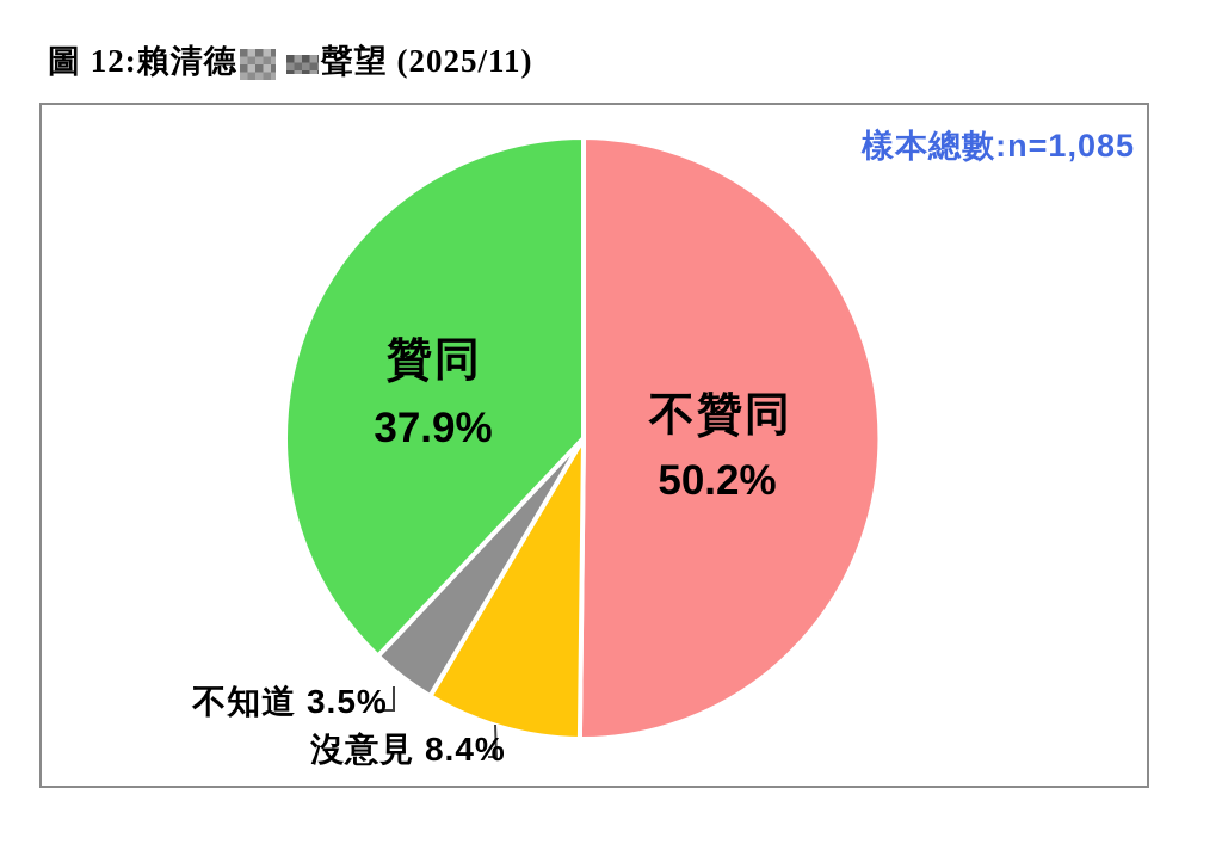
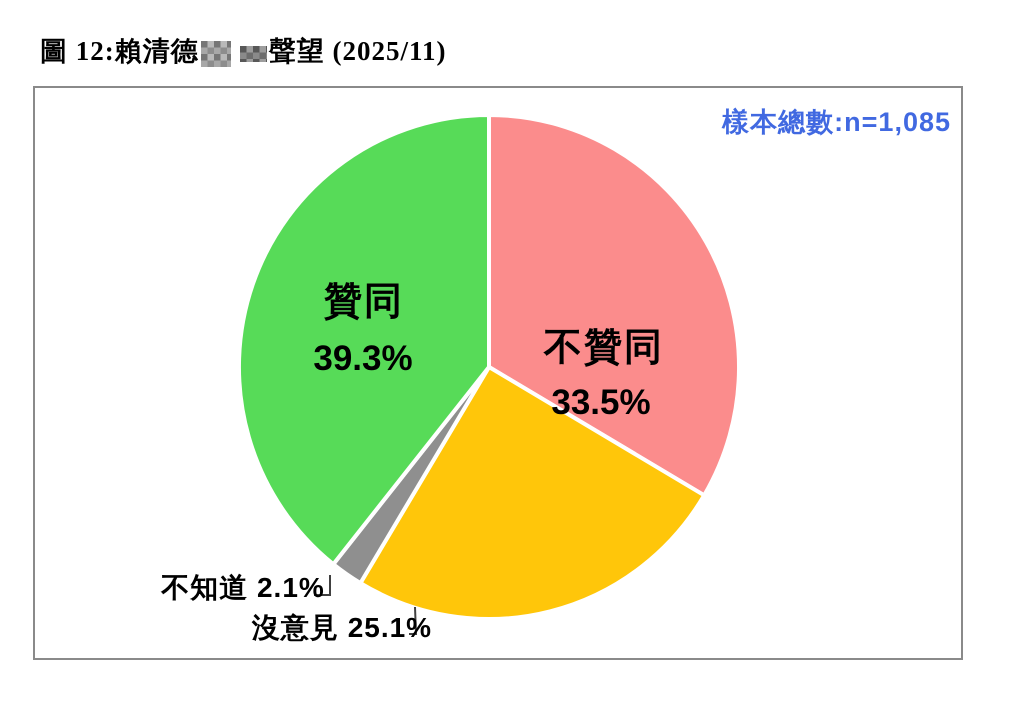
不贊同: 50.2% -> 33.5%
沒意見: 8.4% -> 25.1%
不知道: 3.5% -> 2.1%
贊同: 37.9% -> 39.3%
